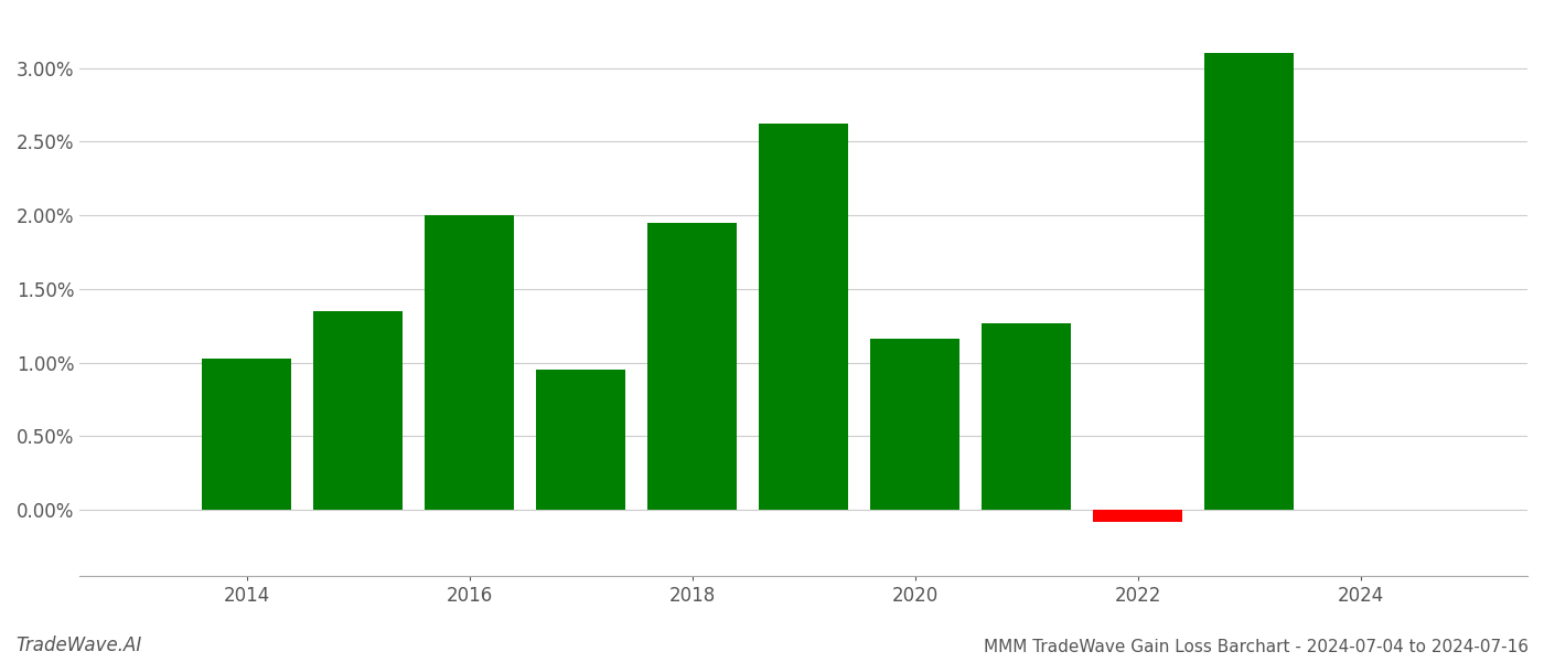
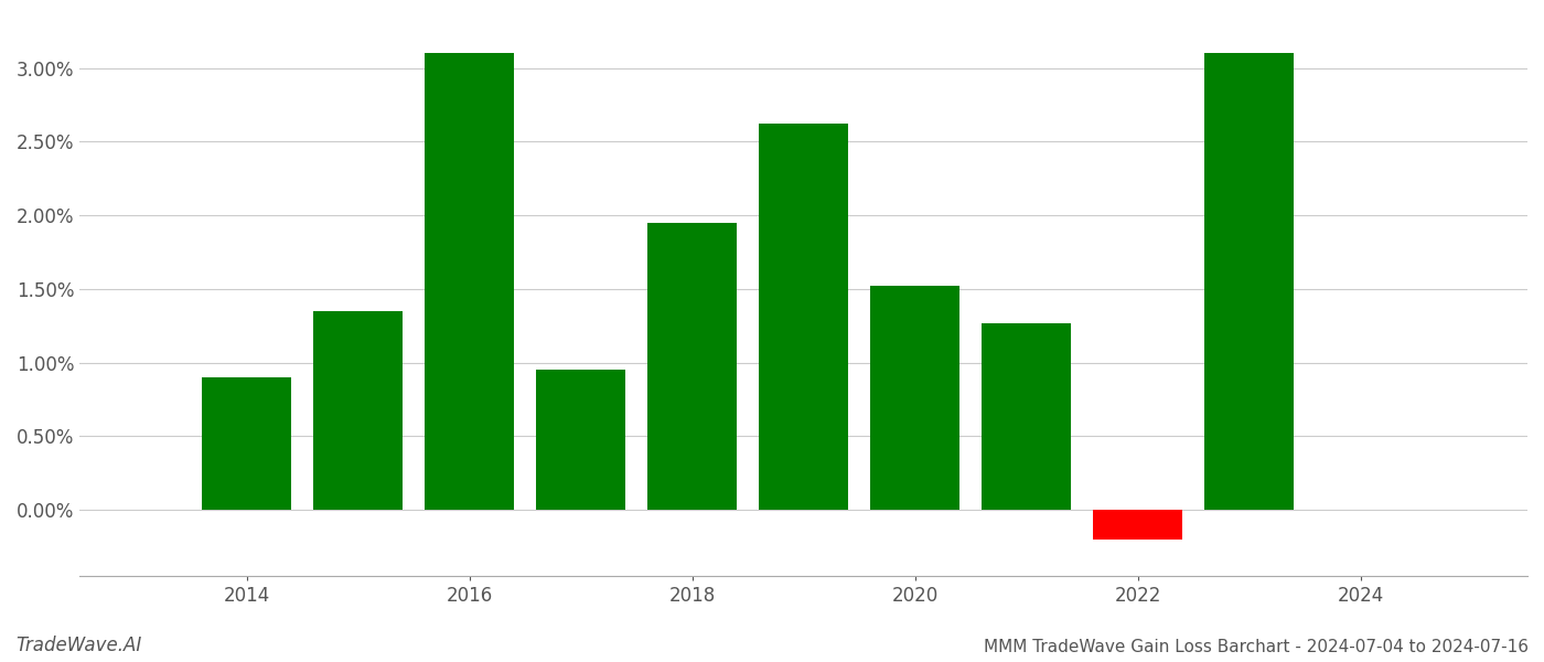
2014: 1.03% -> 0.90%
2016: 2.00% -> 3.10%
2020: 1.16% -> 1.52%
2022: -0.08% -> -0.20%
